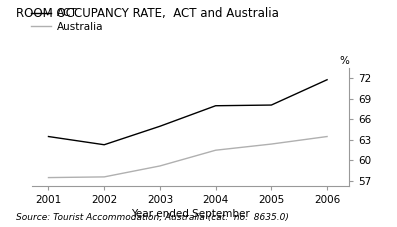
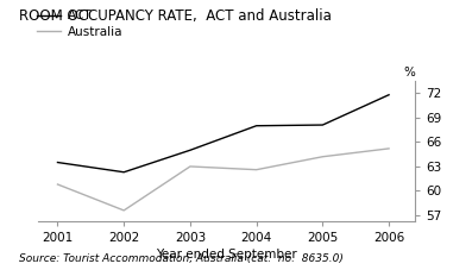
Australia/2001: 57.5 -> 60.8
Australia/2003: 59.2 -> 63.0
Australia/2004: 61.5 -> 62.6
Australia/2005: 62.4 -> 64.2
Australia/2006: 63.5 -> 65.2
